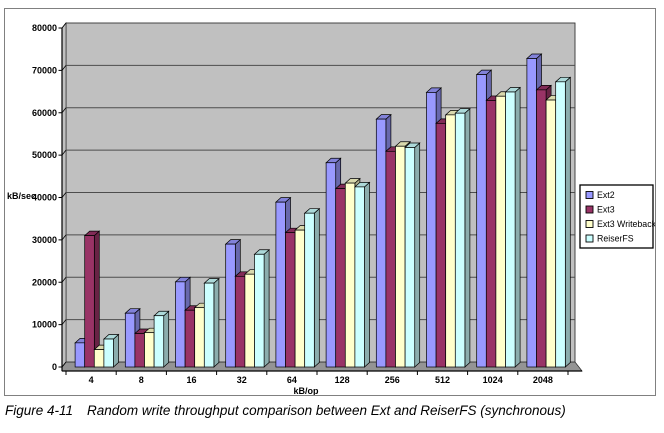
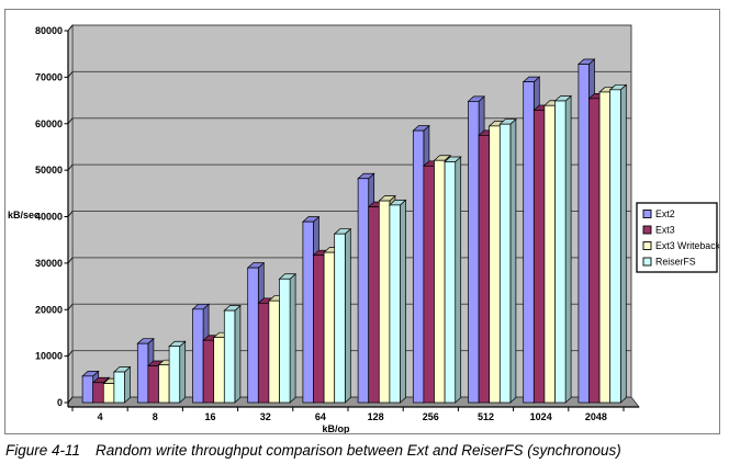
Ext3/4: 31000 -> 4000
Ext3 Writeback/2048: 63000 -> 67000
